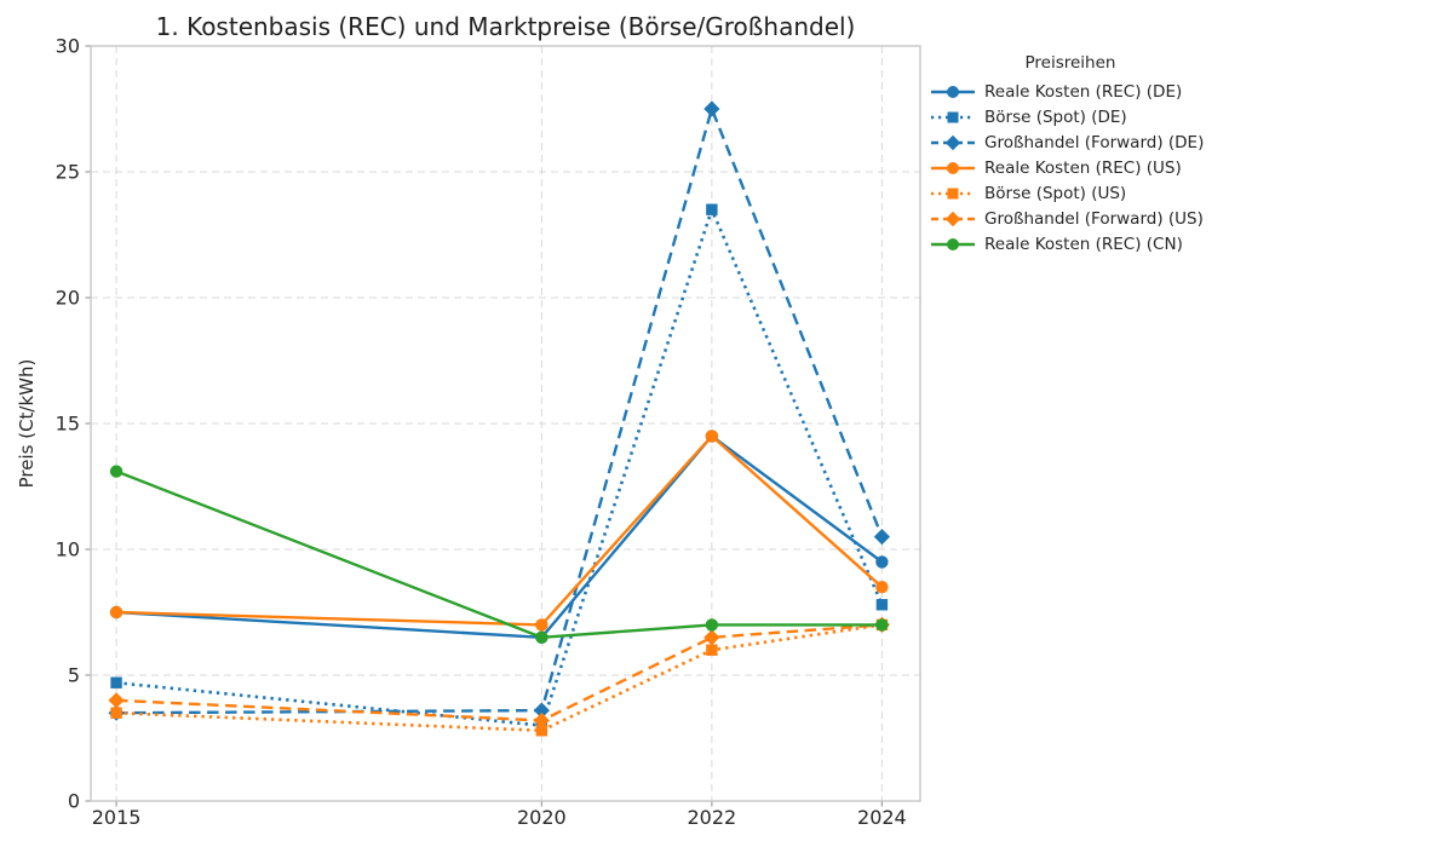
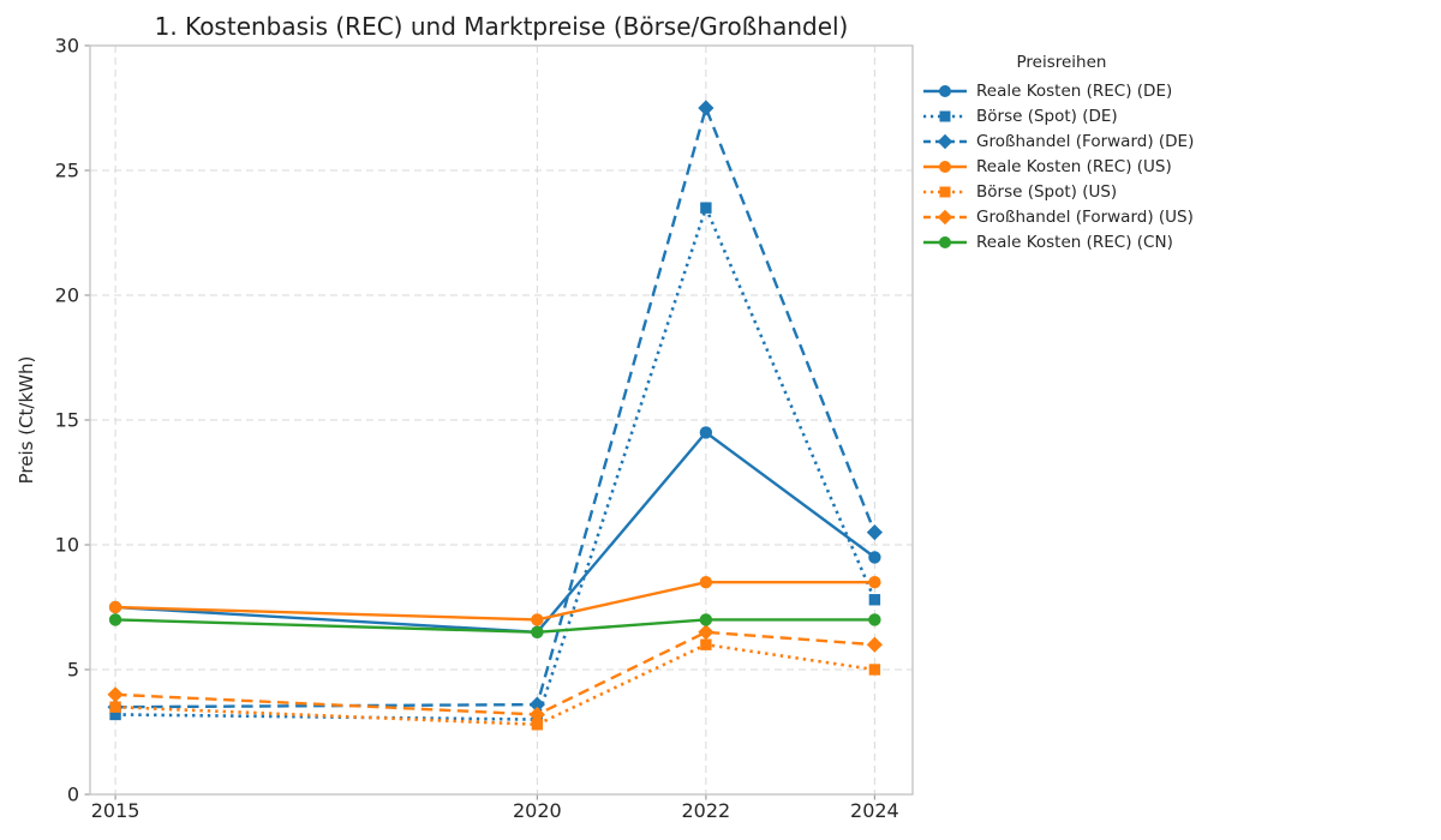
Börse (Spot) (DE)/2015: 4.7 -> 3.2
Reale Kosten (REC) (CN)/2015: 13.1 -> 7.0
Reale Kosten (REC) (US)/2022: 14.5 -> 8.5
Börse (Spot) (US)/2024: 7.0 -> 5.0
Großhandel (Forward) (US)/2024: 7.0 -> 6.0
